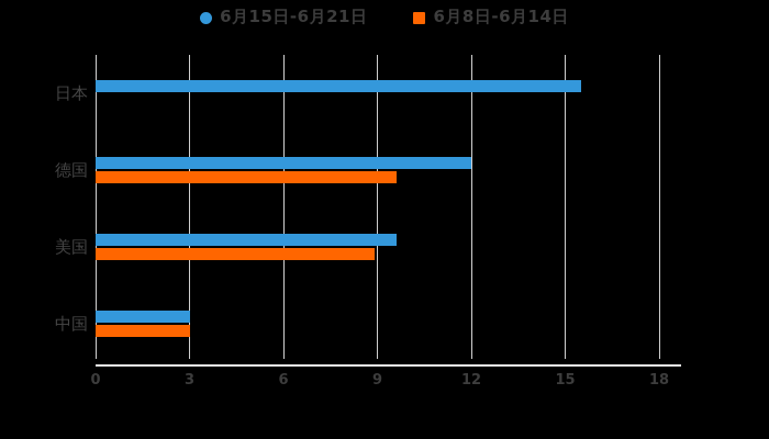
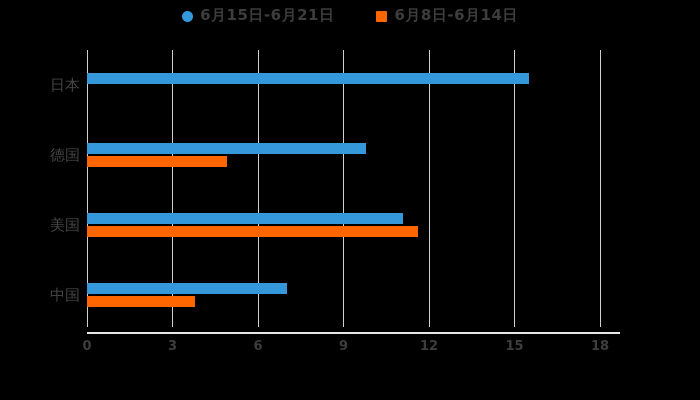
6月15日-6月21日/德国: 12.0 -> 9.8
6月8日-6月14日/德国: 9.6 -> 4.9
6月15日-6月21日/美国: 9.6 -> 11.1
6月8日-6月14日/美国: 8.9 -> 11.6
6月15日-6月21日/中国: 3.0 -> 7.0
6月8日-6月14日/中国: 3.0 -> 3.8
